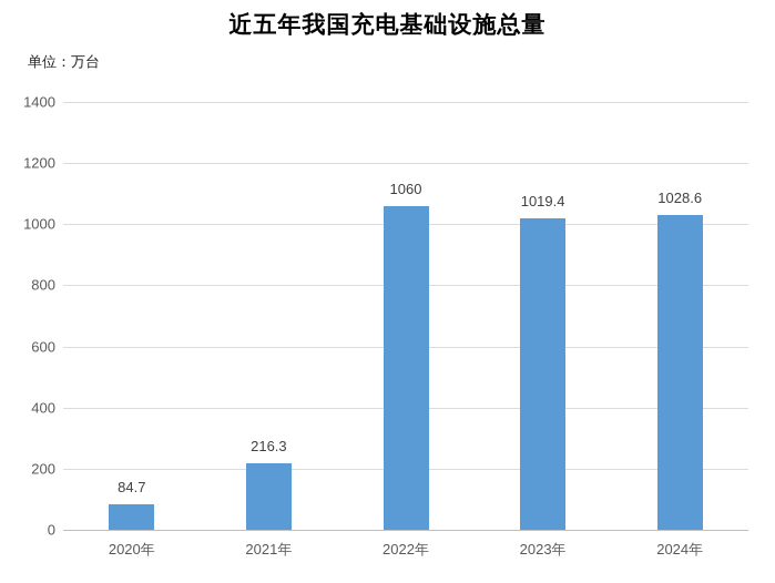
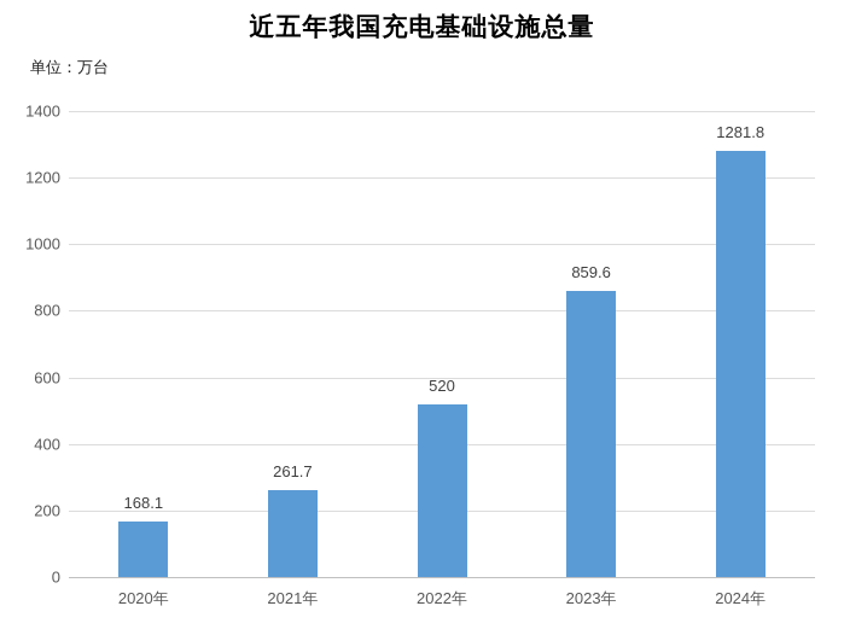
2020年: 84.7 -> 168.1
2021年: 216.3 -> 261.7
2022年: 1060 -> 520
2023年: 1019.4 -> 859.6
2024年: 1028.6 -> 1281.8
